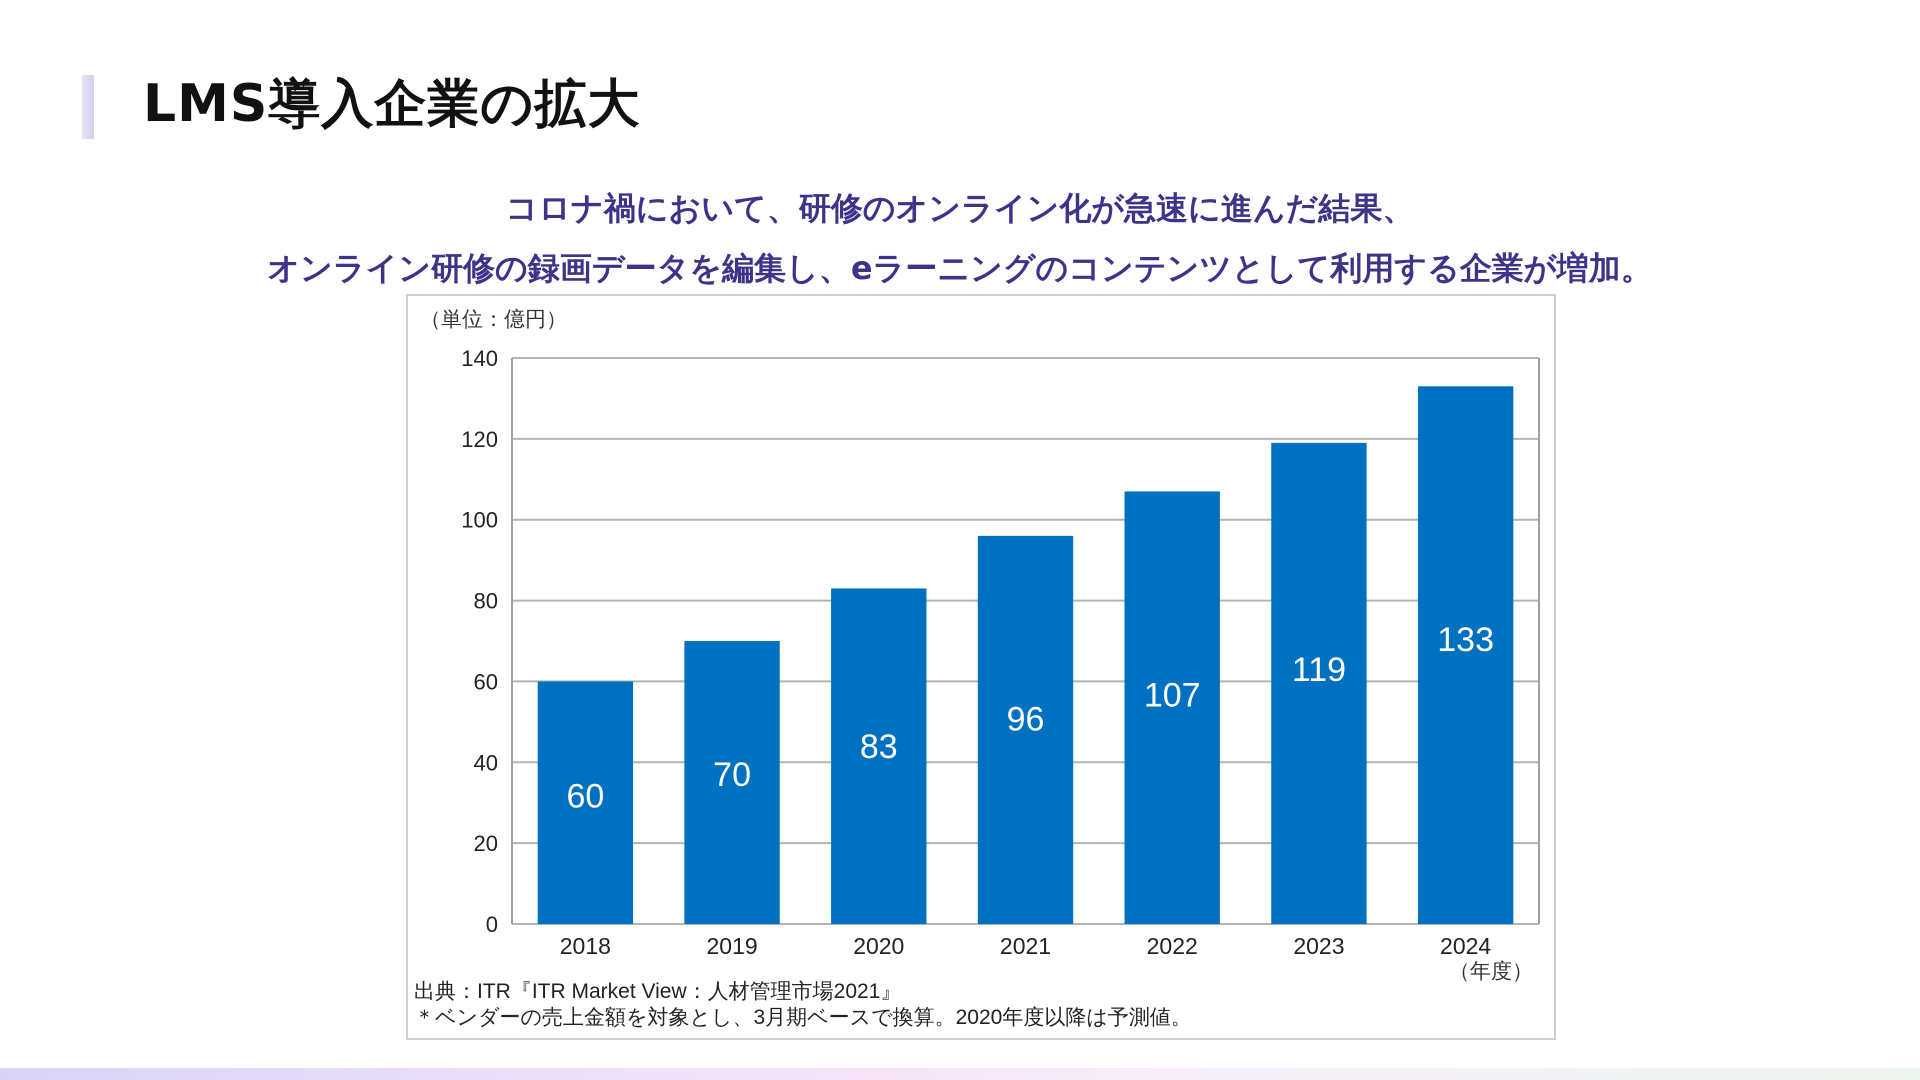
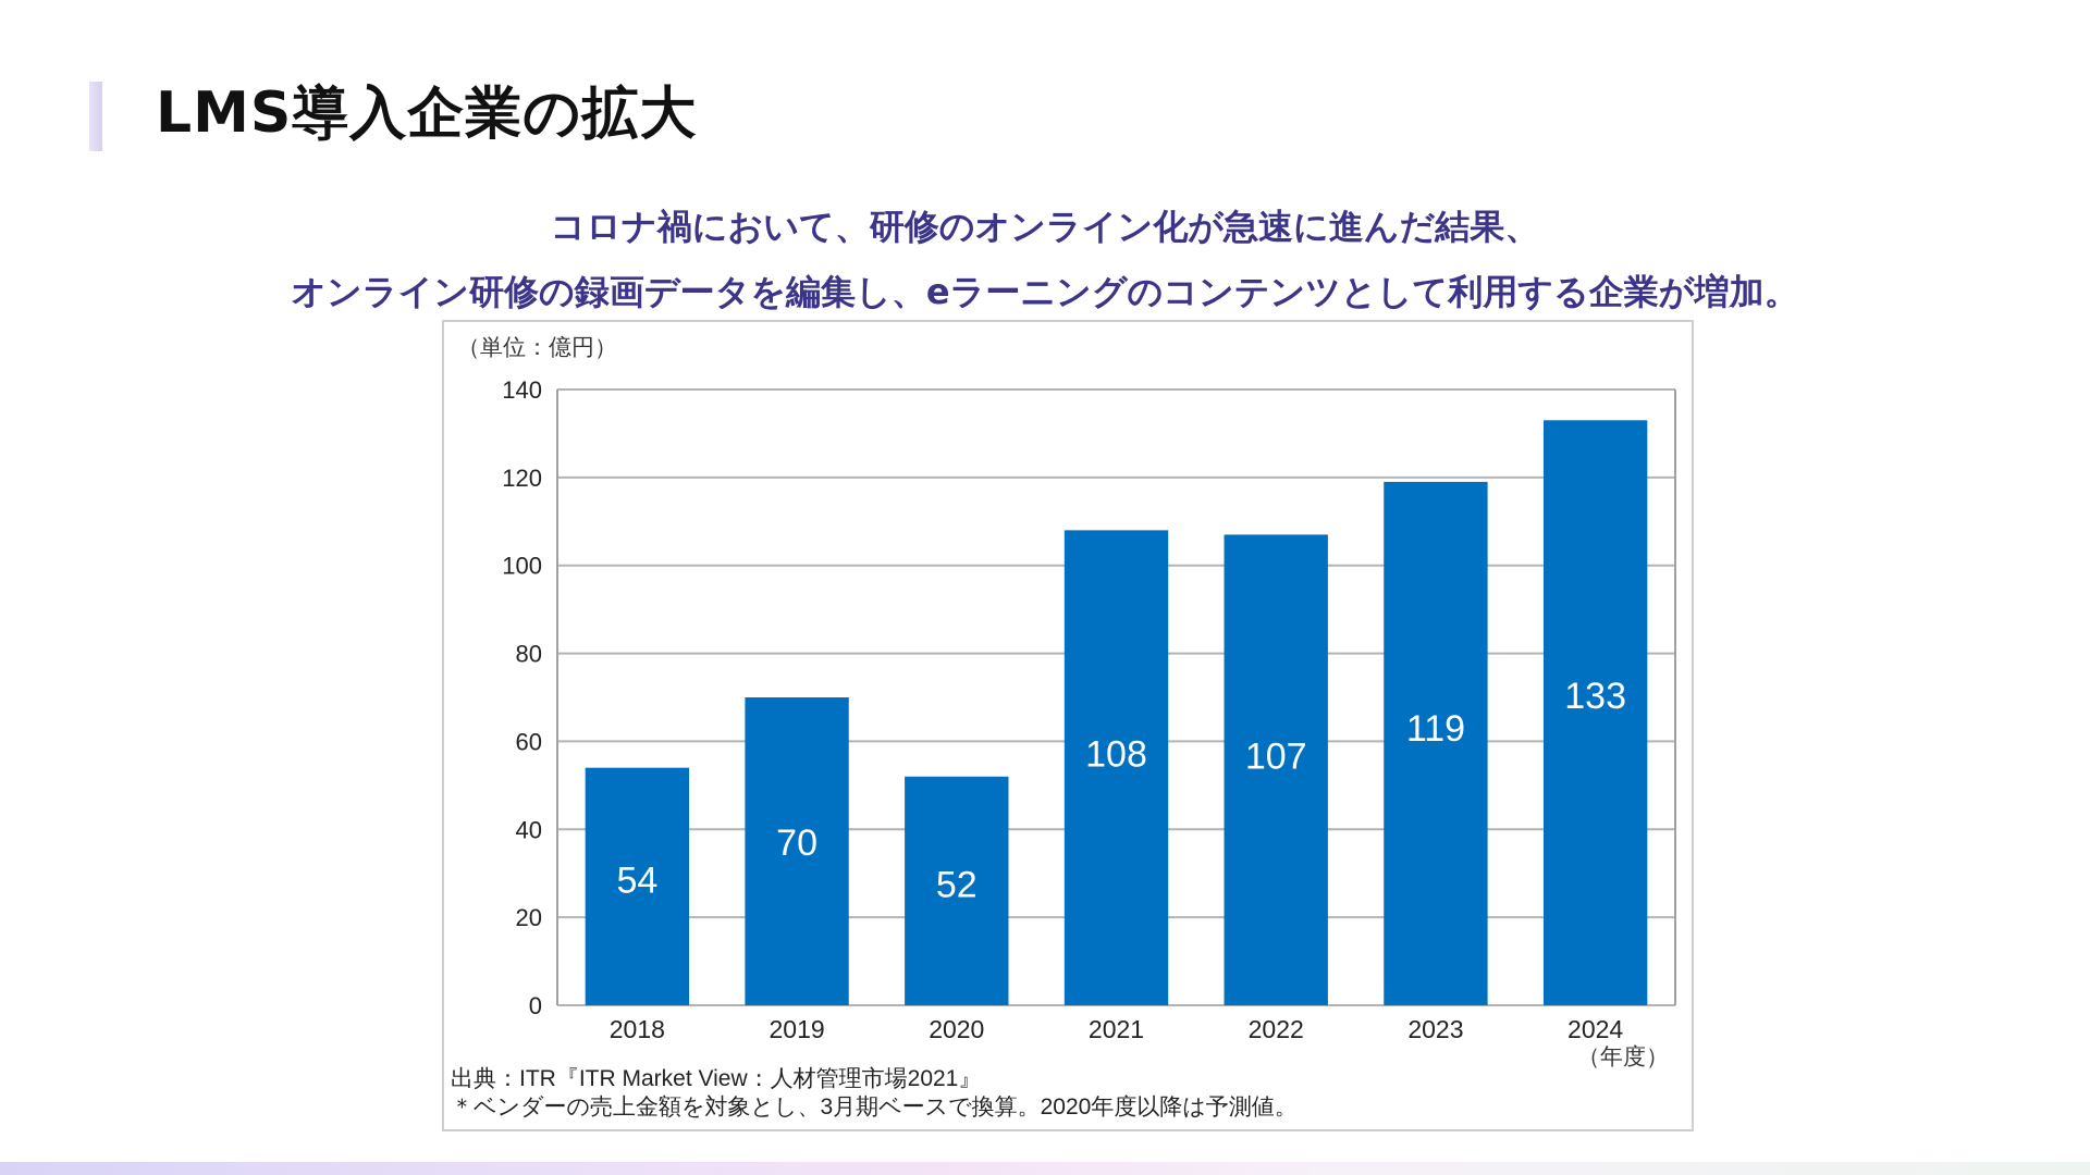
2018: 60 -> 54
2020: 83 -> 52
2021: 96 -> 108
